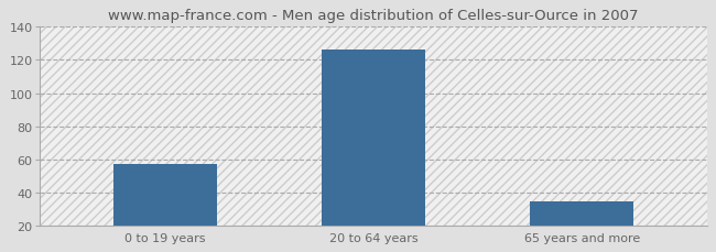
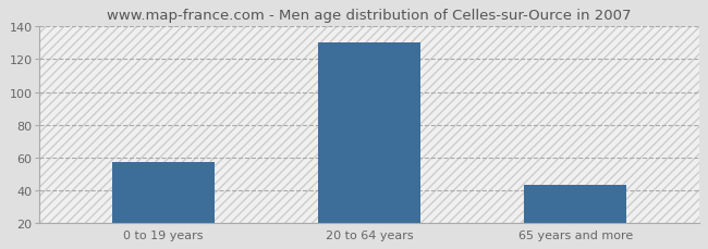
20 to 64 years: 126 -> 130
65 years and more: 35 -> 43
